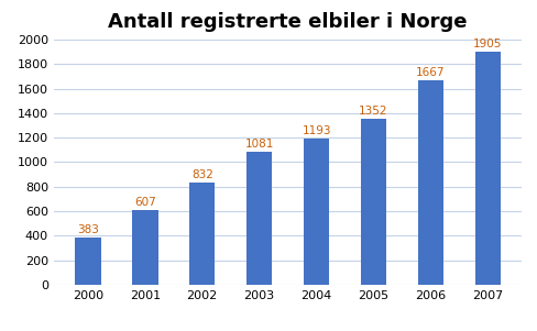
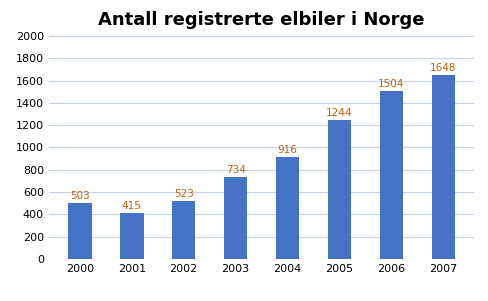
2000: 383 -> 503
2001: 607 -> 415
2002: 832 -> 523
2003: 1081 -> 734
2004: 1193 -> 916
2005: 1352 -> 1244
2006: 1667 -> 1504
2007: 1905 -> 1648
